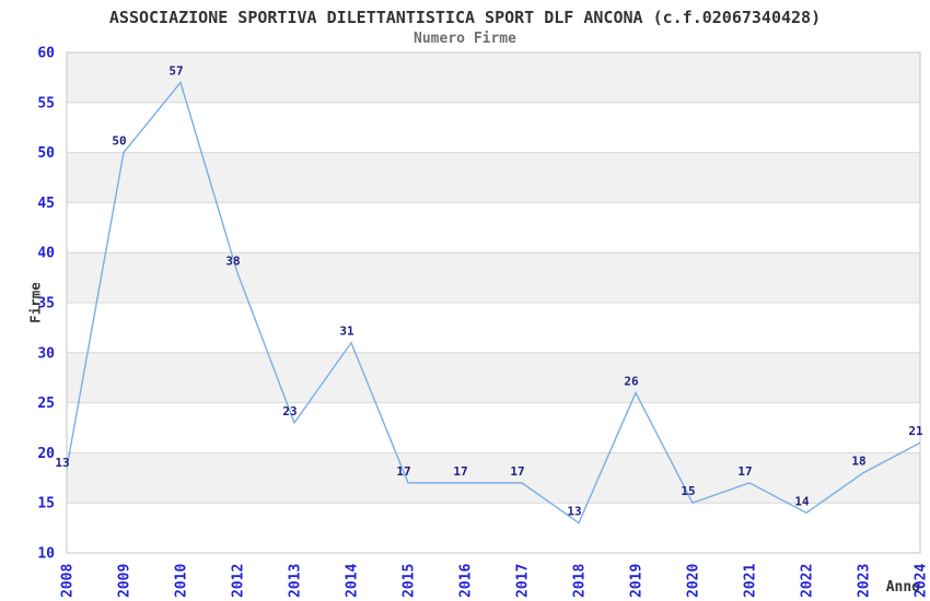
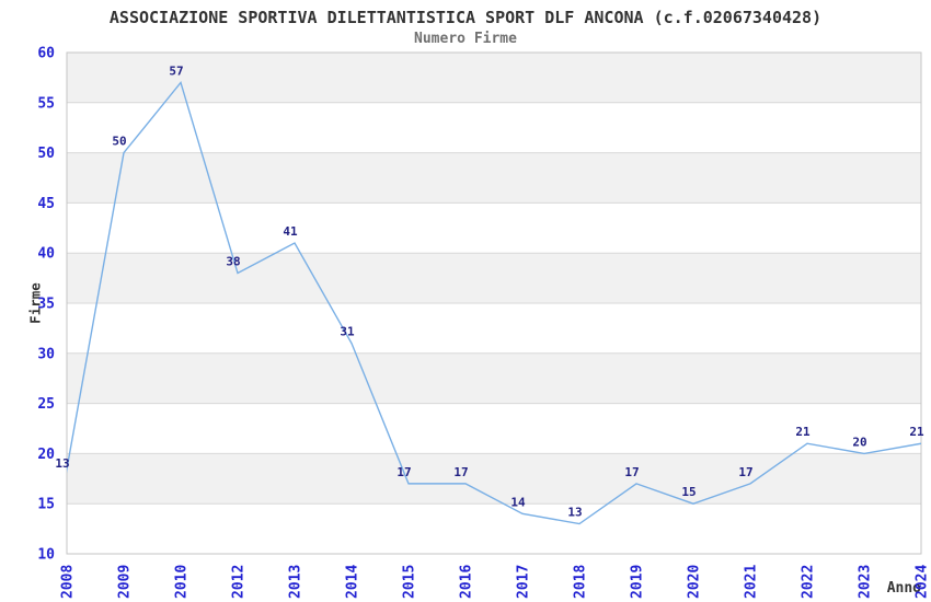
2013: 23 -> 41
2017: 17 -> 14
2019: 26 -> 17
2022: 14 -> 21
2023: 18 -> 20
